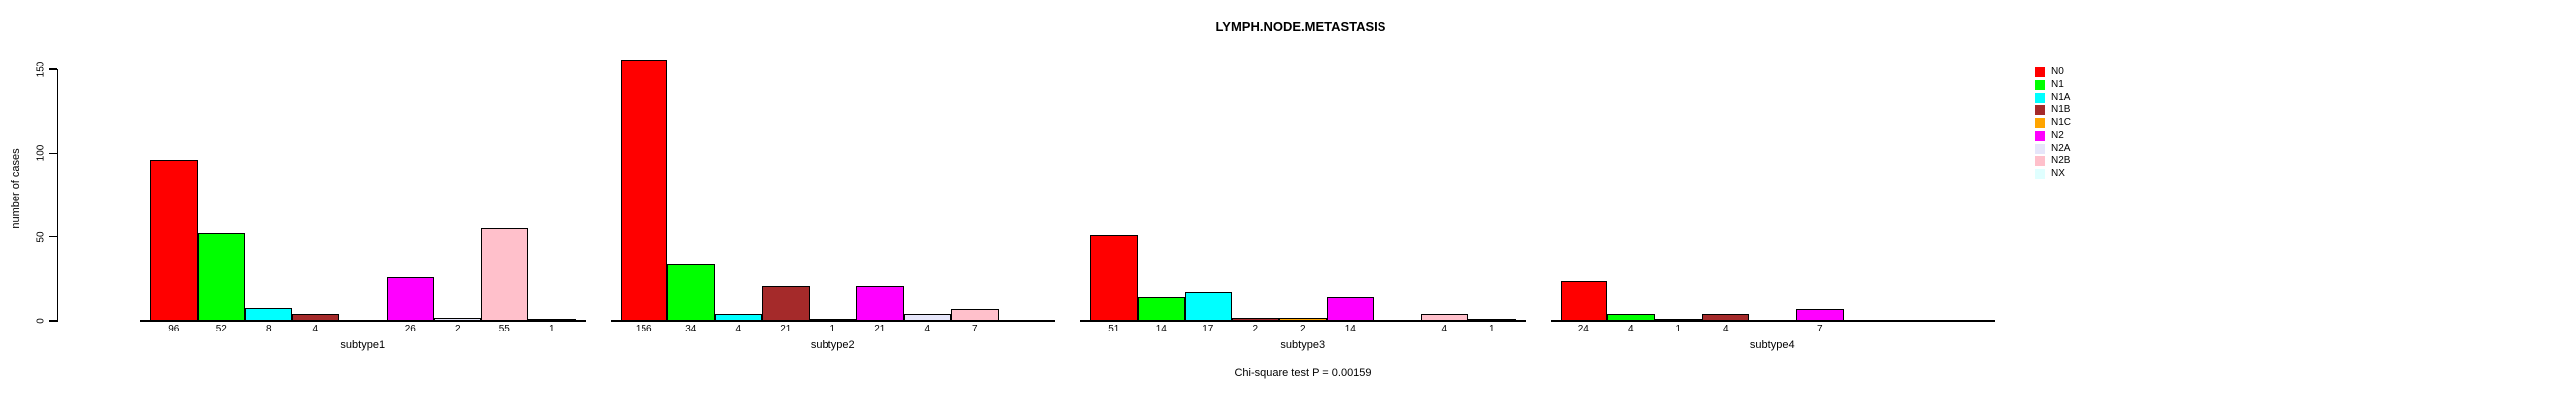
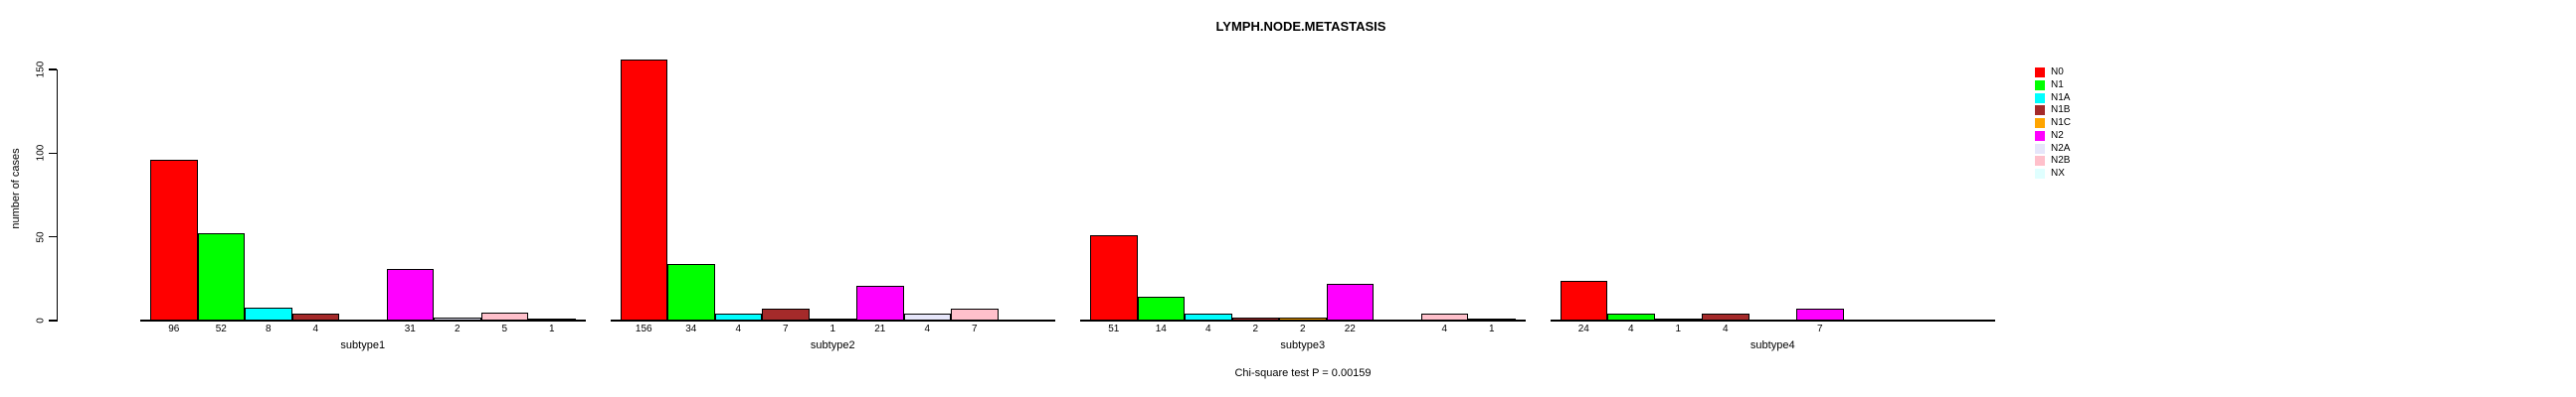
N2/subtype1: 26 -> 31
N2B/subtype1: 55 -> 5
N1B/subtype2: 21 -> 7
N1A/subtype3: 17 -> 4
N2/subtype3: 14 -> 22
